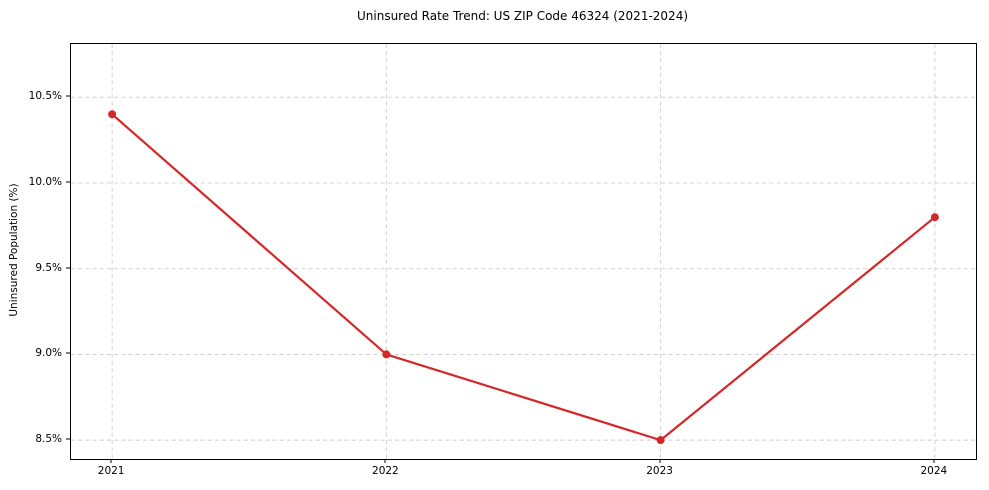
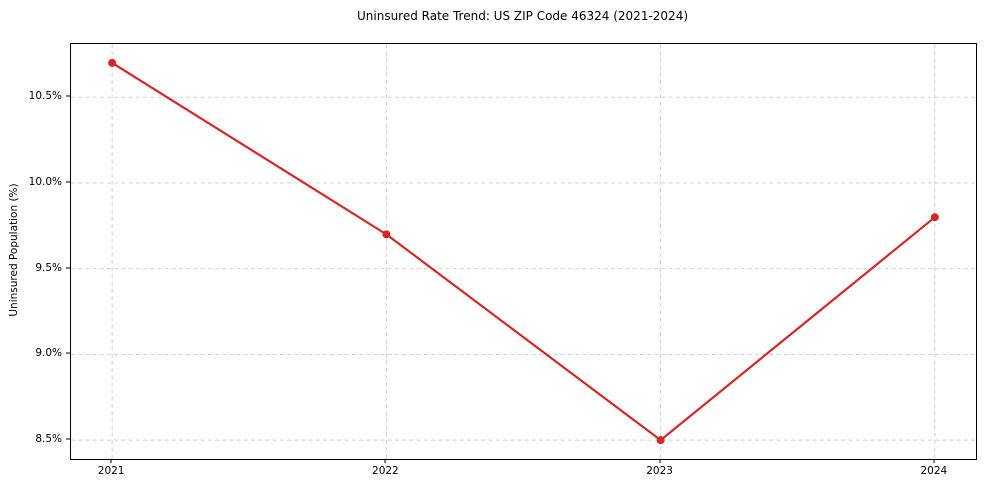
2021: 10.4% -> 10.7%
2022: 9.0% -> 9.7%
